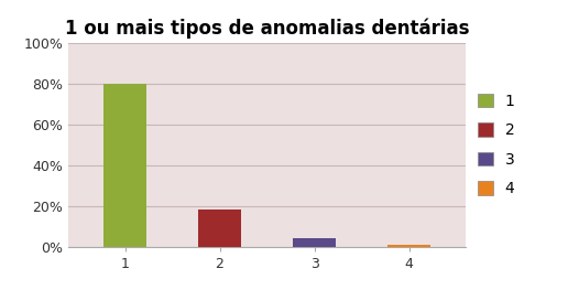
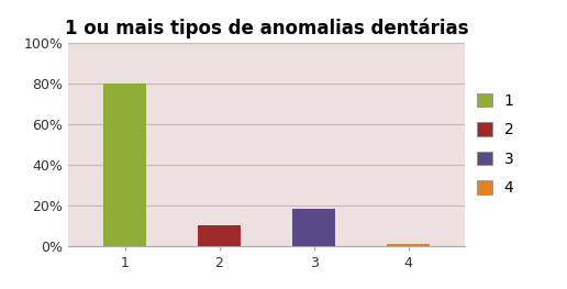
2: 18% -> 10%
3: 4% -> 18%
